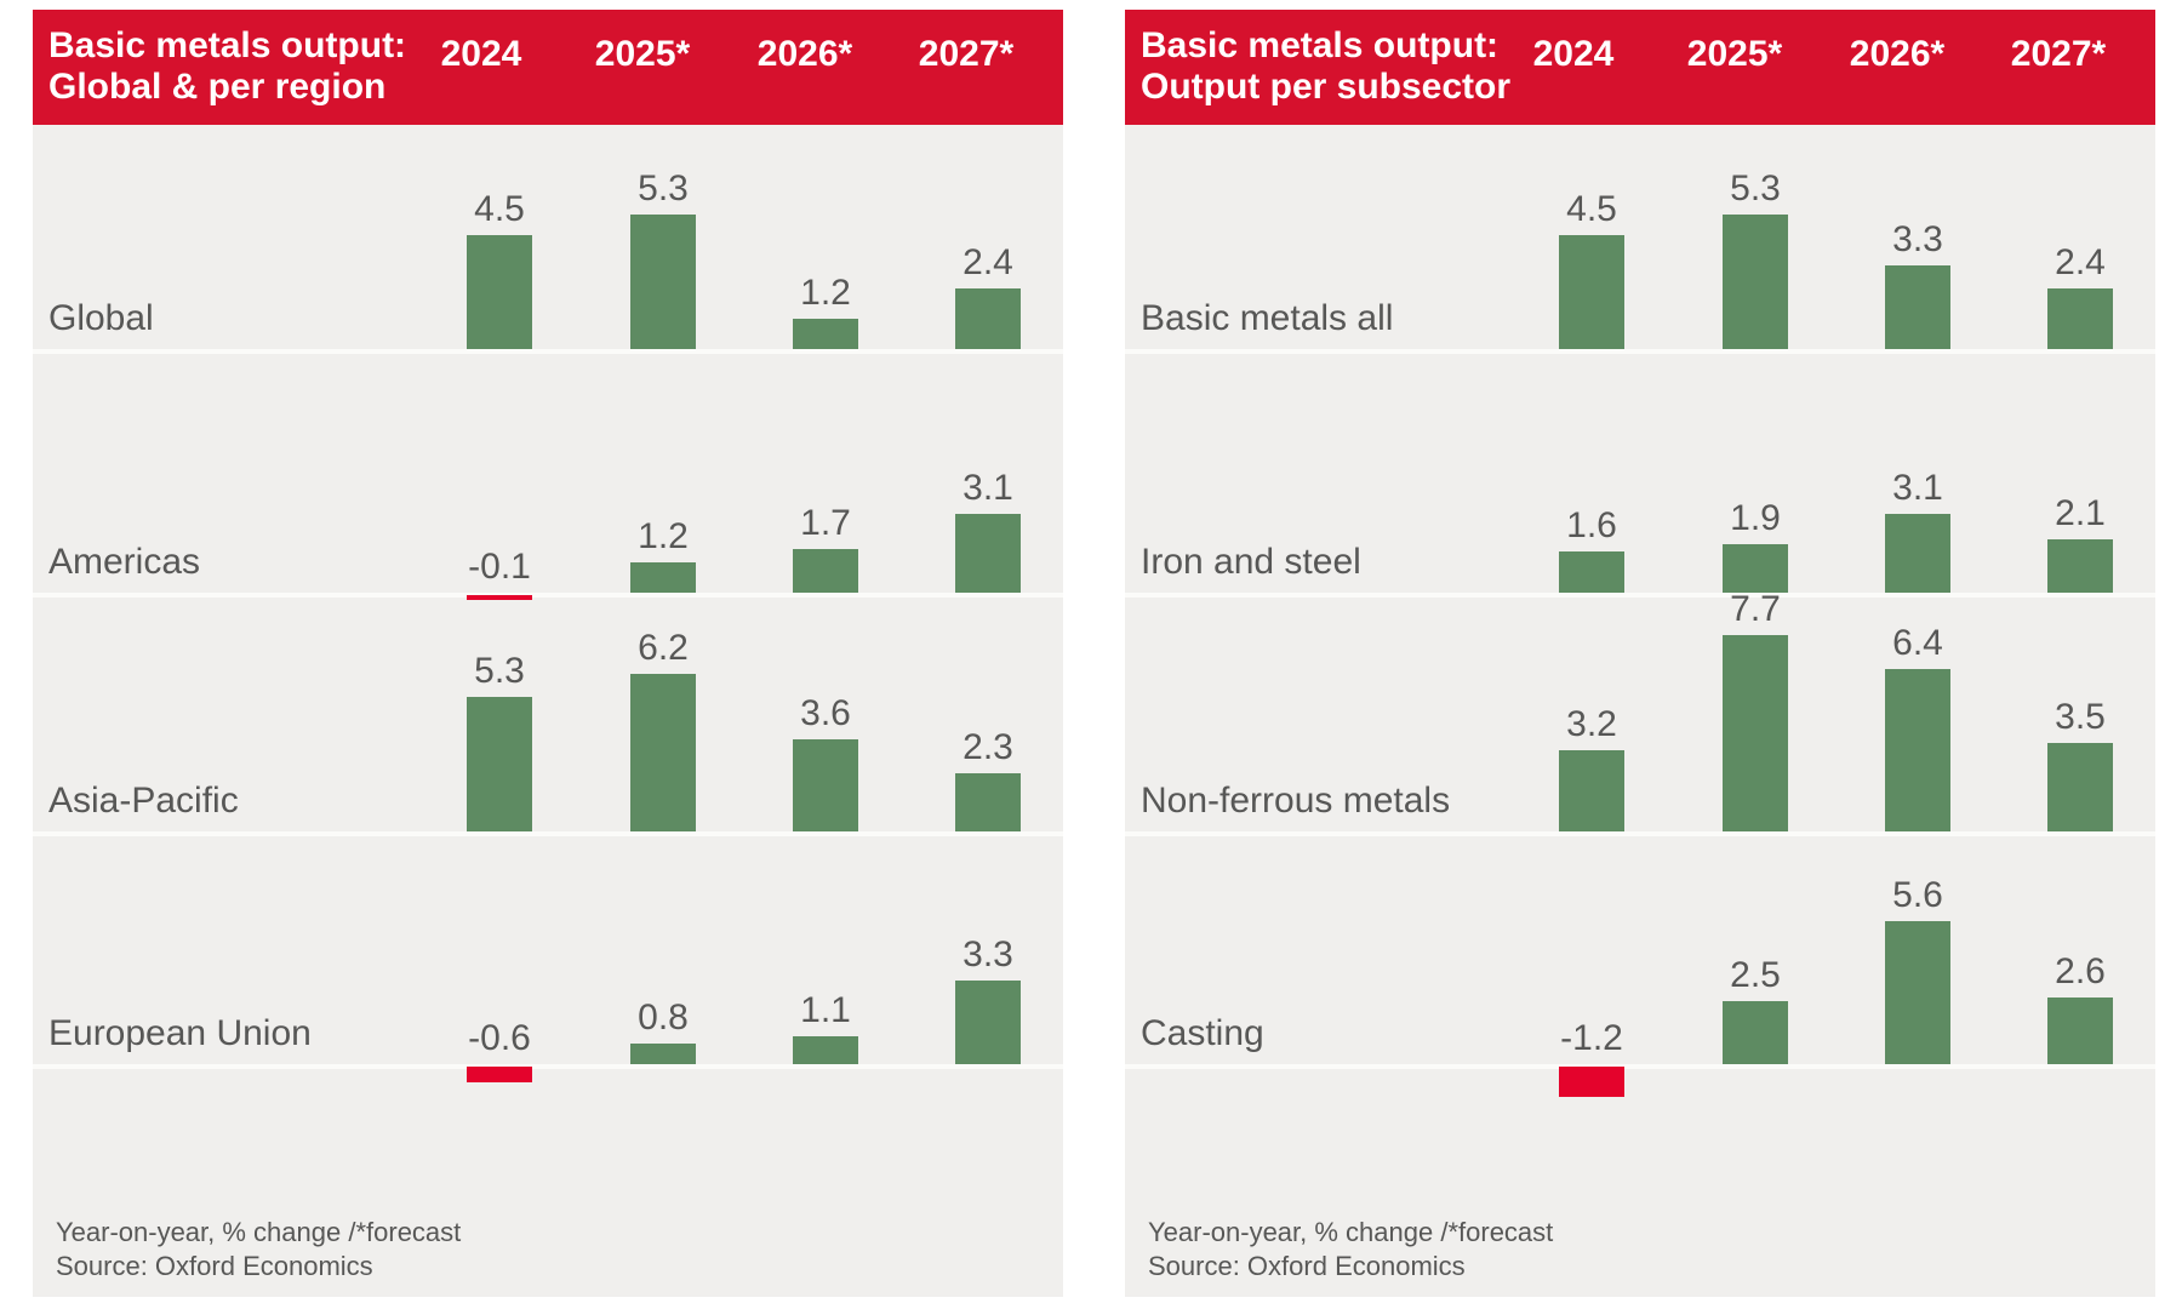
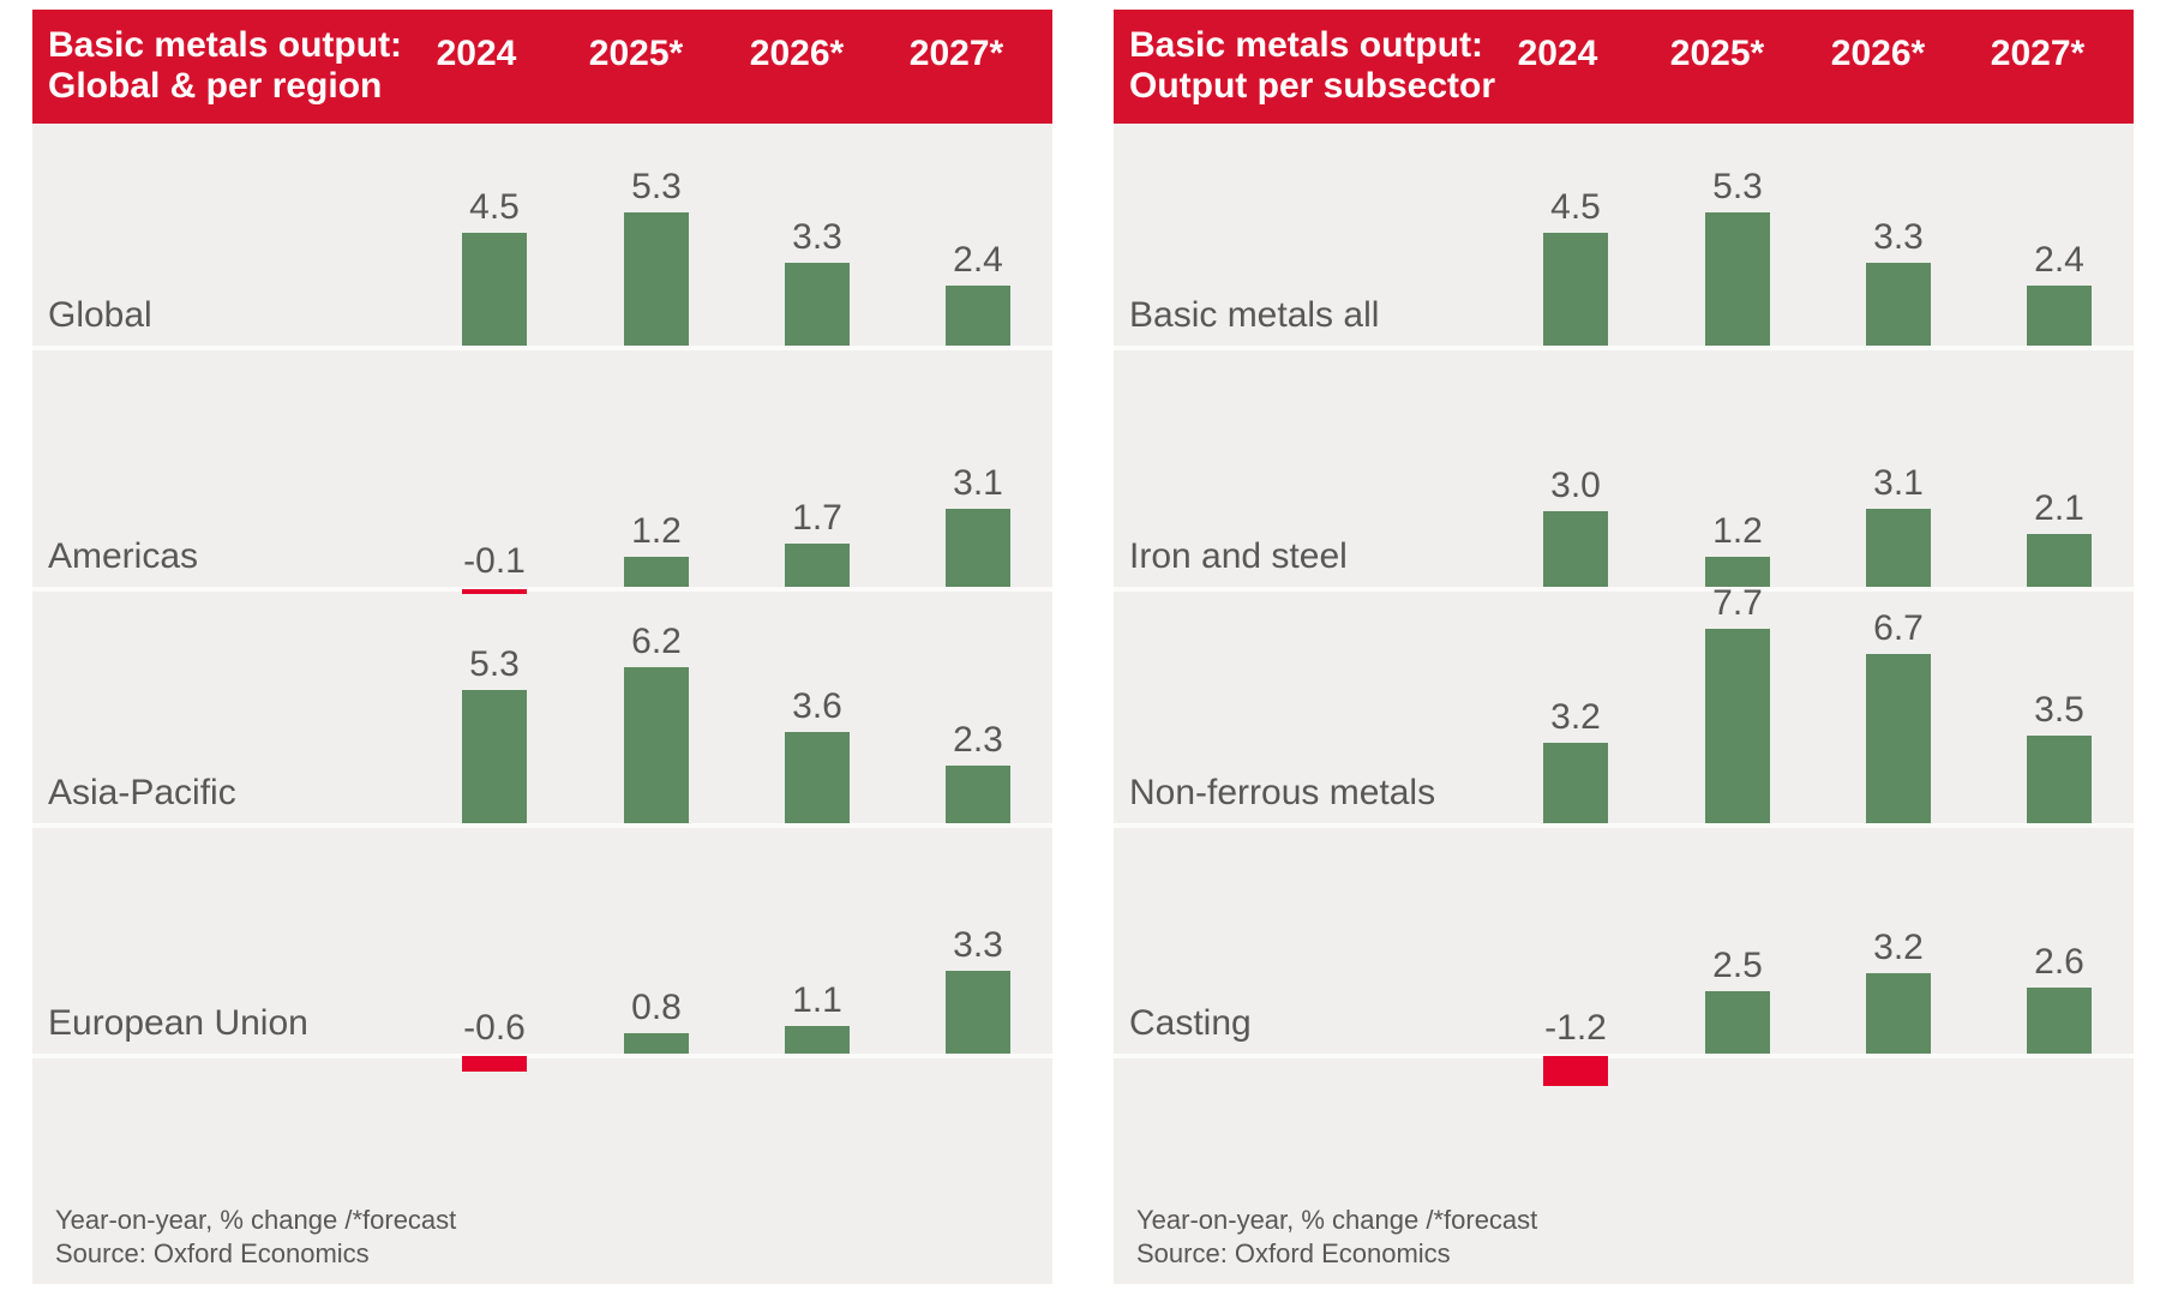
Basic metals output: Global & per region/Global/2026*: 1.2 -> 3.3
Basic metals output: Output per subsector/Iron and steel/2024: 1.6 -> 3.0
Basic metals output: Output per subsector/Iron and steel/2025*: 1.9 -> 1.2
Basic metals output: Output per subsector/Non-ferrous metals/2026*: 6.4 -> 6.7
Basic metals output: Output per subsector/Casting/2026*: 5.6 -> 3.2
